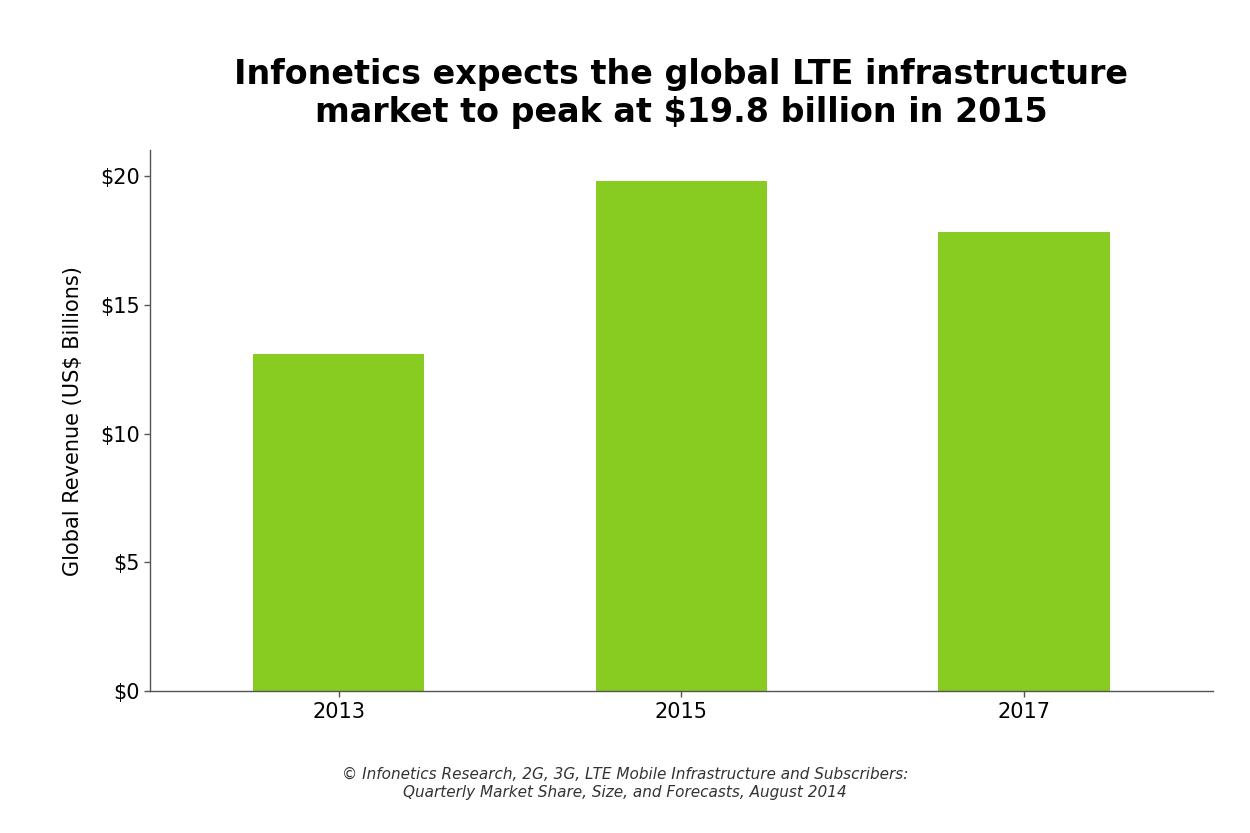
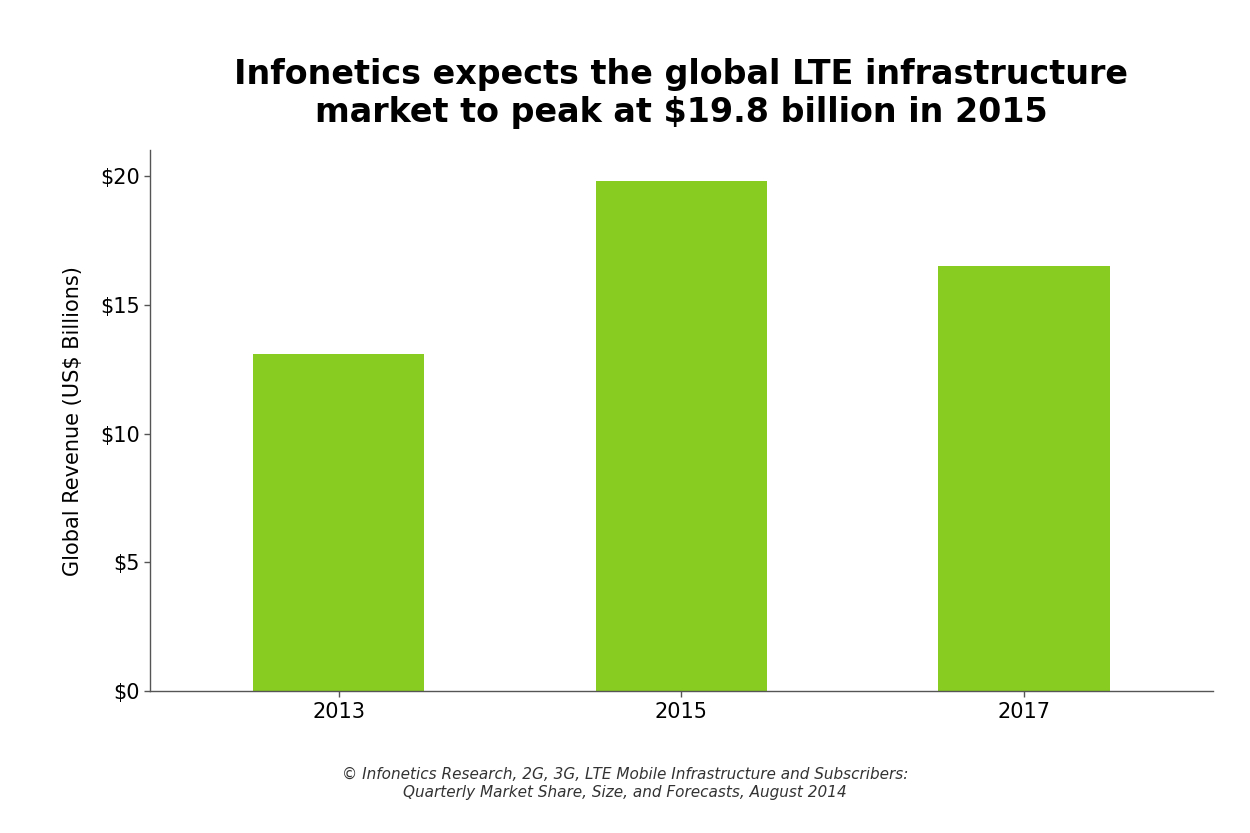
2017: $17.8 -> $16.5
